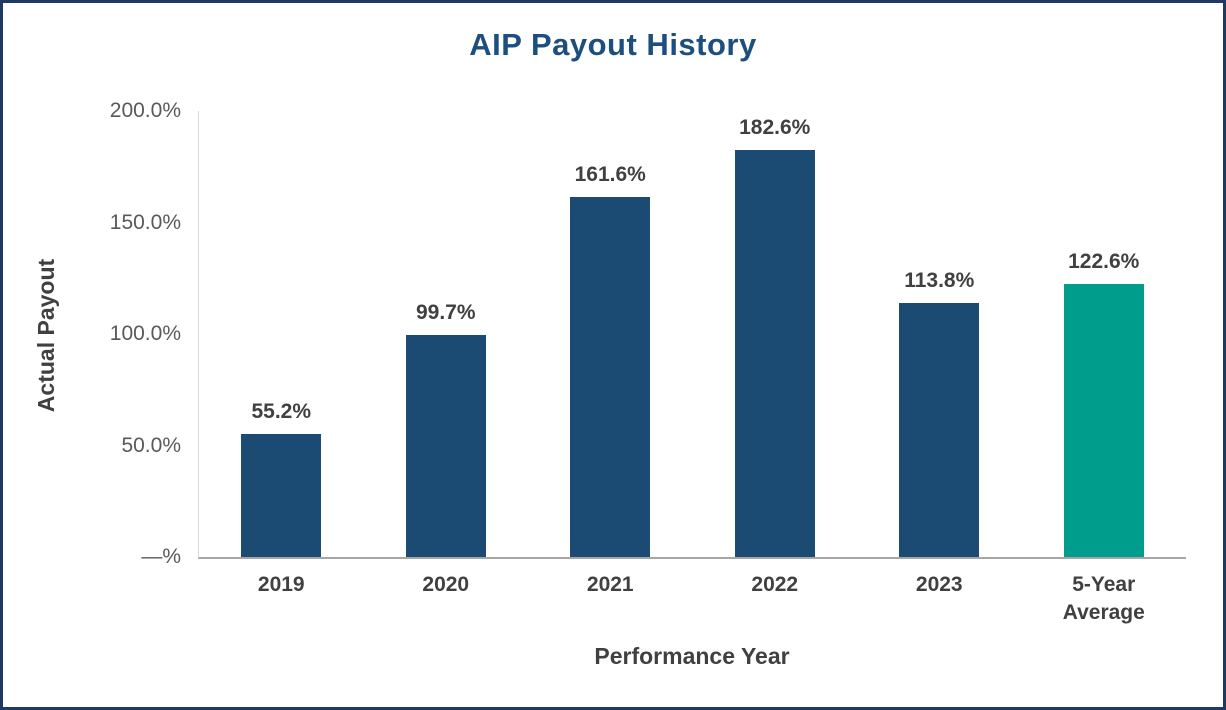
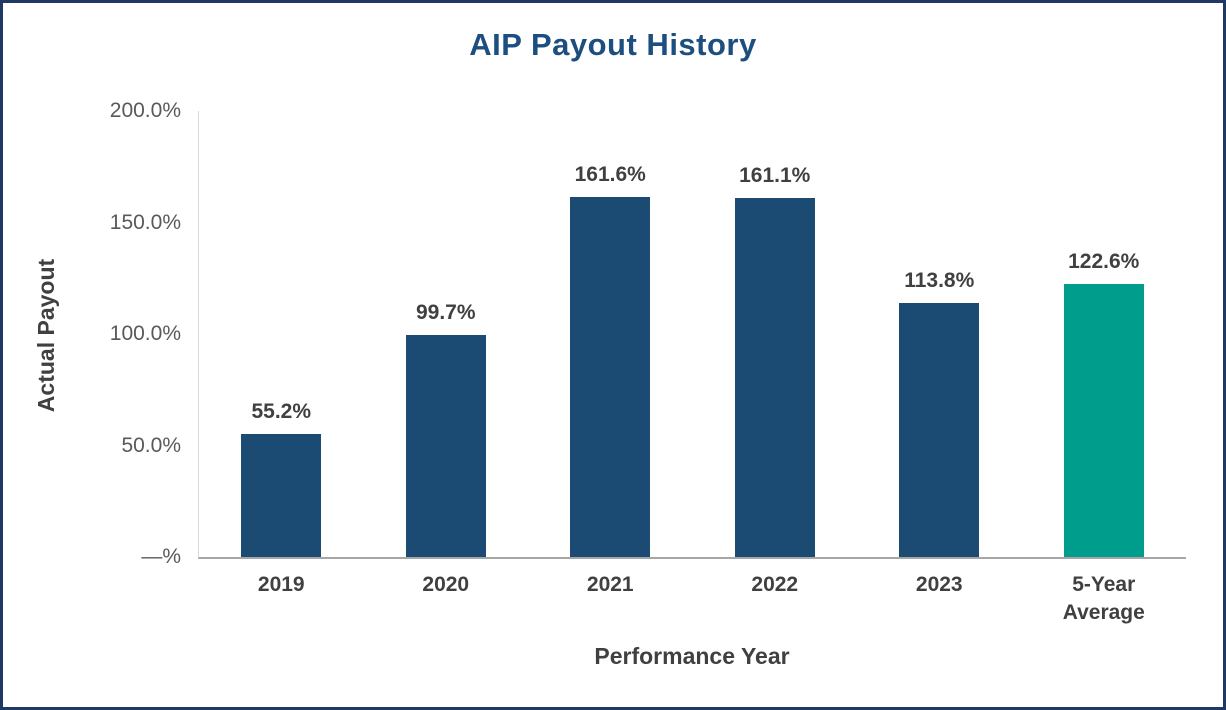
2022: 182.6% -> 161.1%
